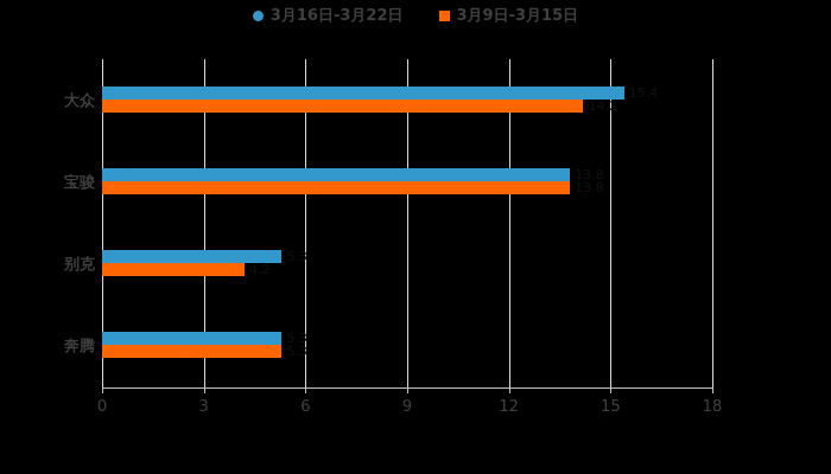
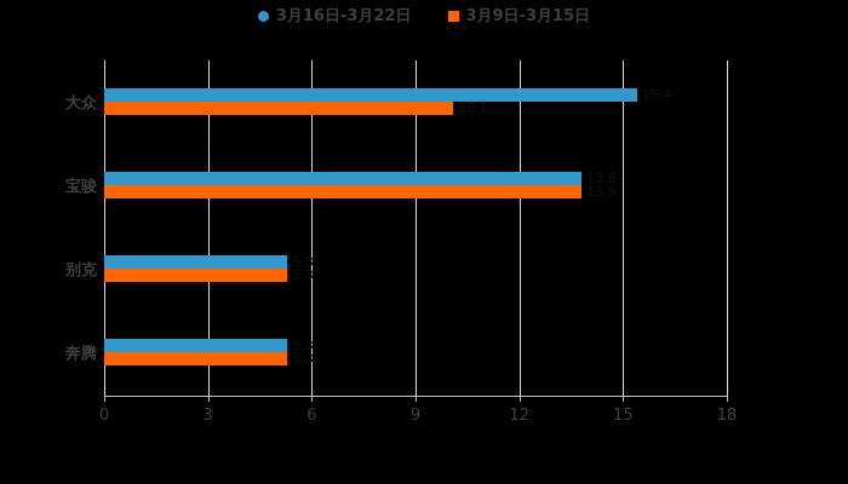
3月9日-3月15日/大众: 14.2 -> 10.1
3月9日-3月15日/别克: 4.2 -> 5.3
